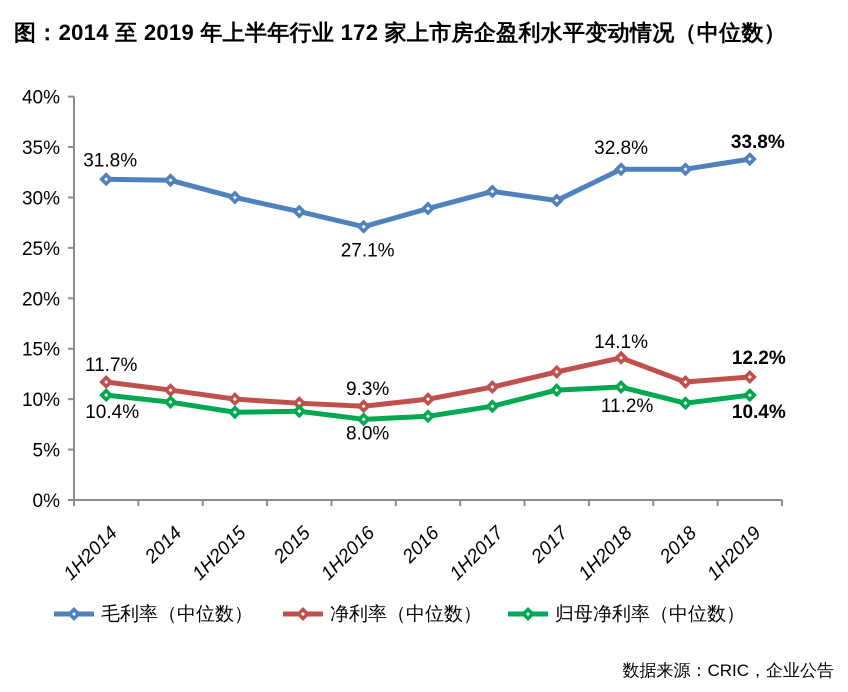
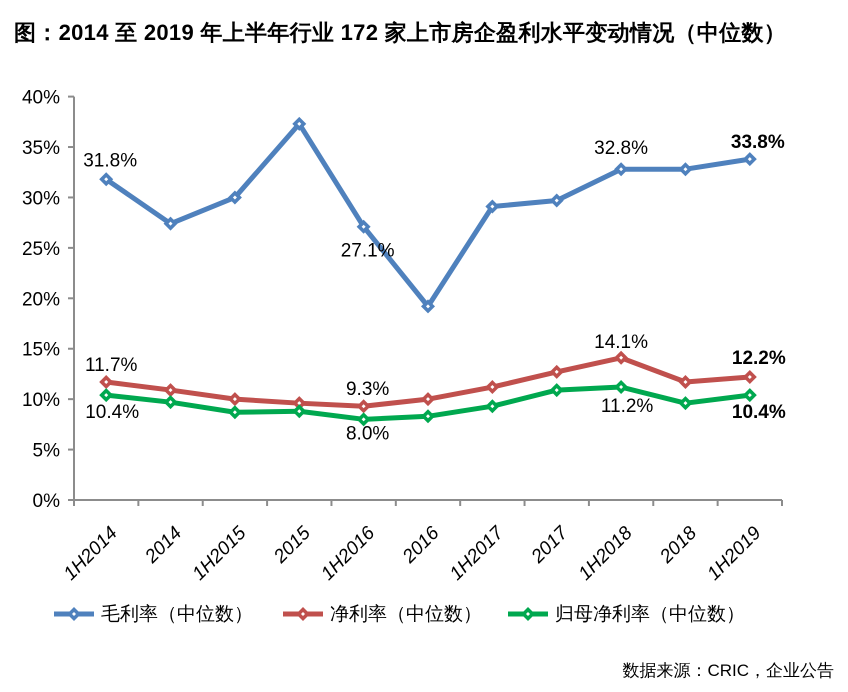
毛利率（中位数）/2014: 31.7% -> 27.4%
毛利率（中位数）/2015: 28.6% -> 37.3%
毛利率（中位数）/2016: 28.9% -> 19.2%
毛利率（中位数）/1H2017: 30.6% -> 29.1%
